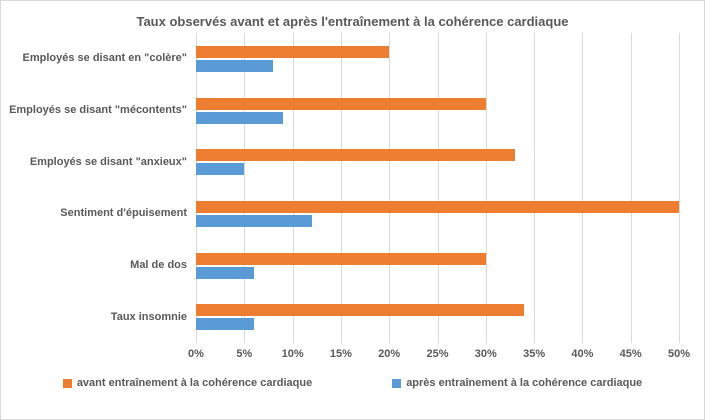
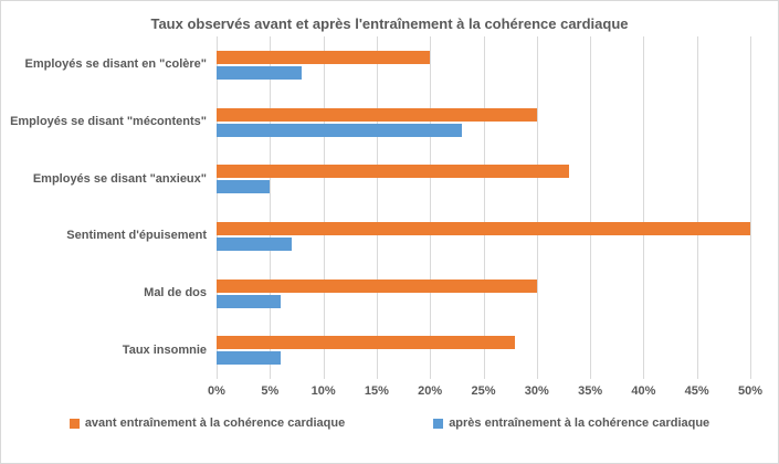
après entraînement à la cohérence cardiaque/Employés se disant "mécontents": 9% -> 23%
après entraînement à la cohérence cardiaque/Sentiment d'épuisement: 12% -> 7%
avant entraînement à la cohérence cardiaque/Taux insomnie: 34% -> 28%
